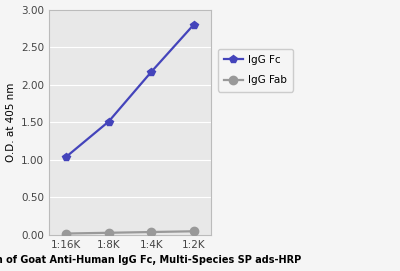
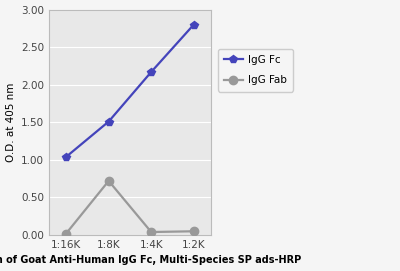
IgG Fab/1:8K: 0.03 -> 0.72
